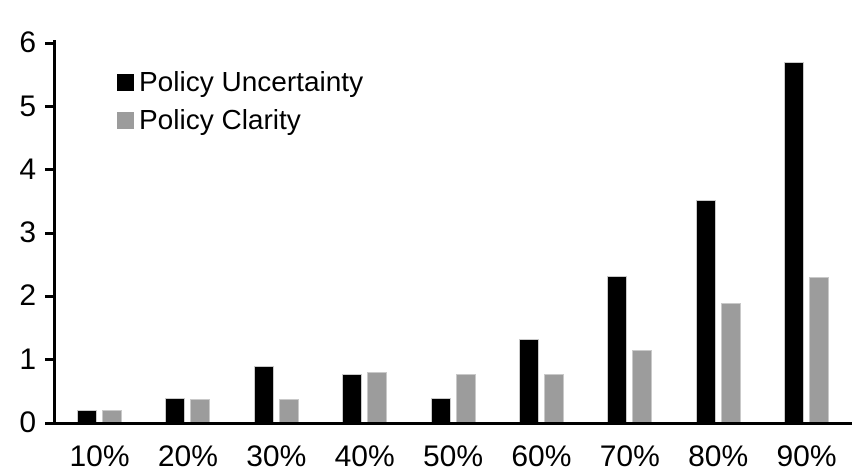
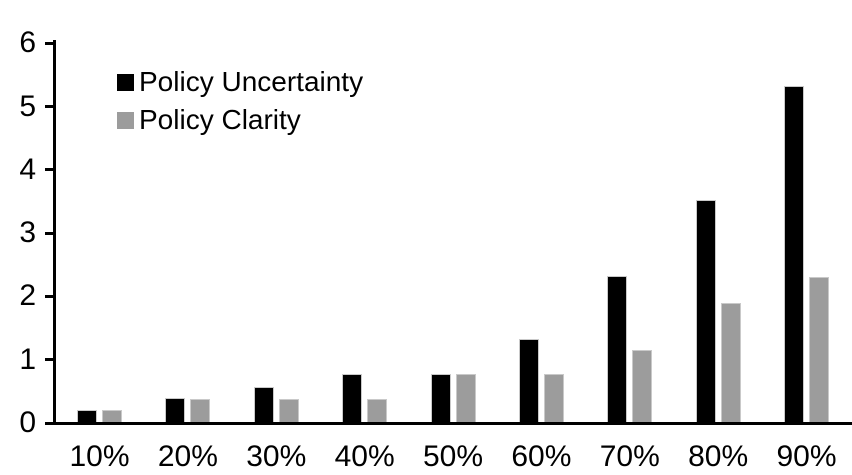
Policy Uncertainty/30%: 0.9 -> 0.6
Policy Clarity/40%: 0.8 -> 0.4
Policy Uncertainty/50%: 0.4 -> 0.8
Policy Uncertainty/90%: 5.7 -> 5.3
